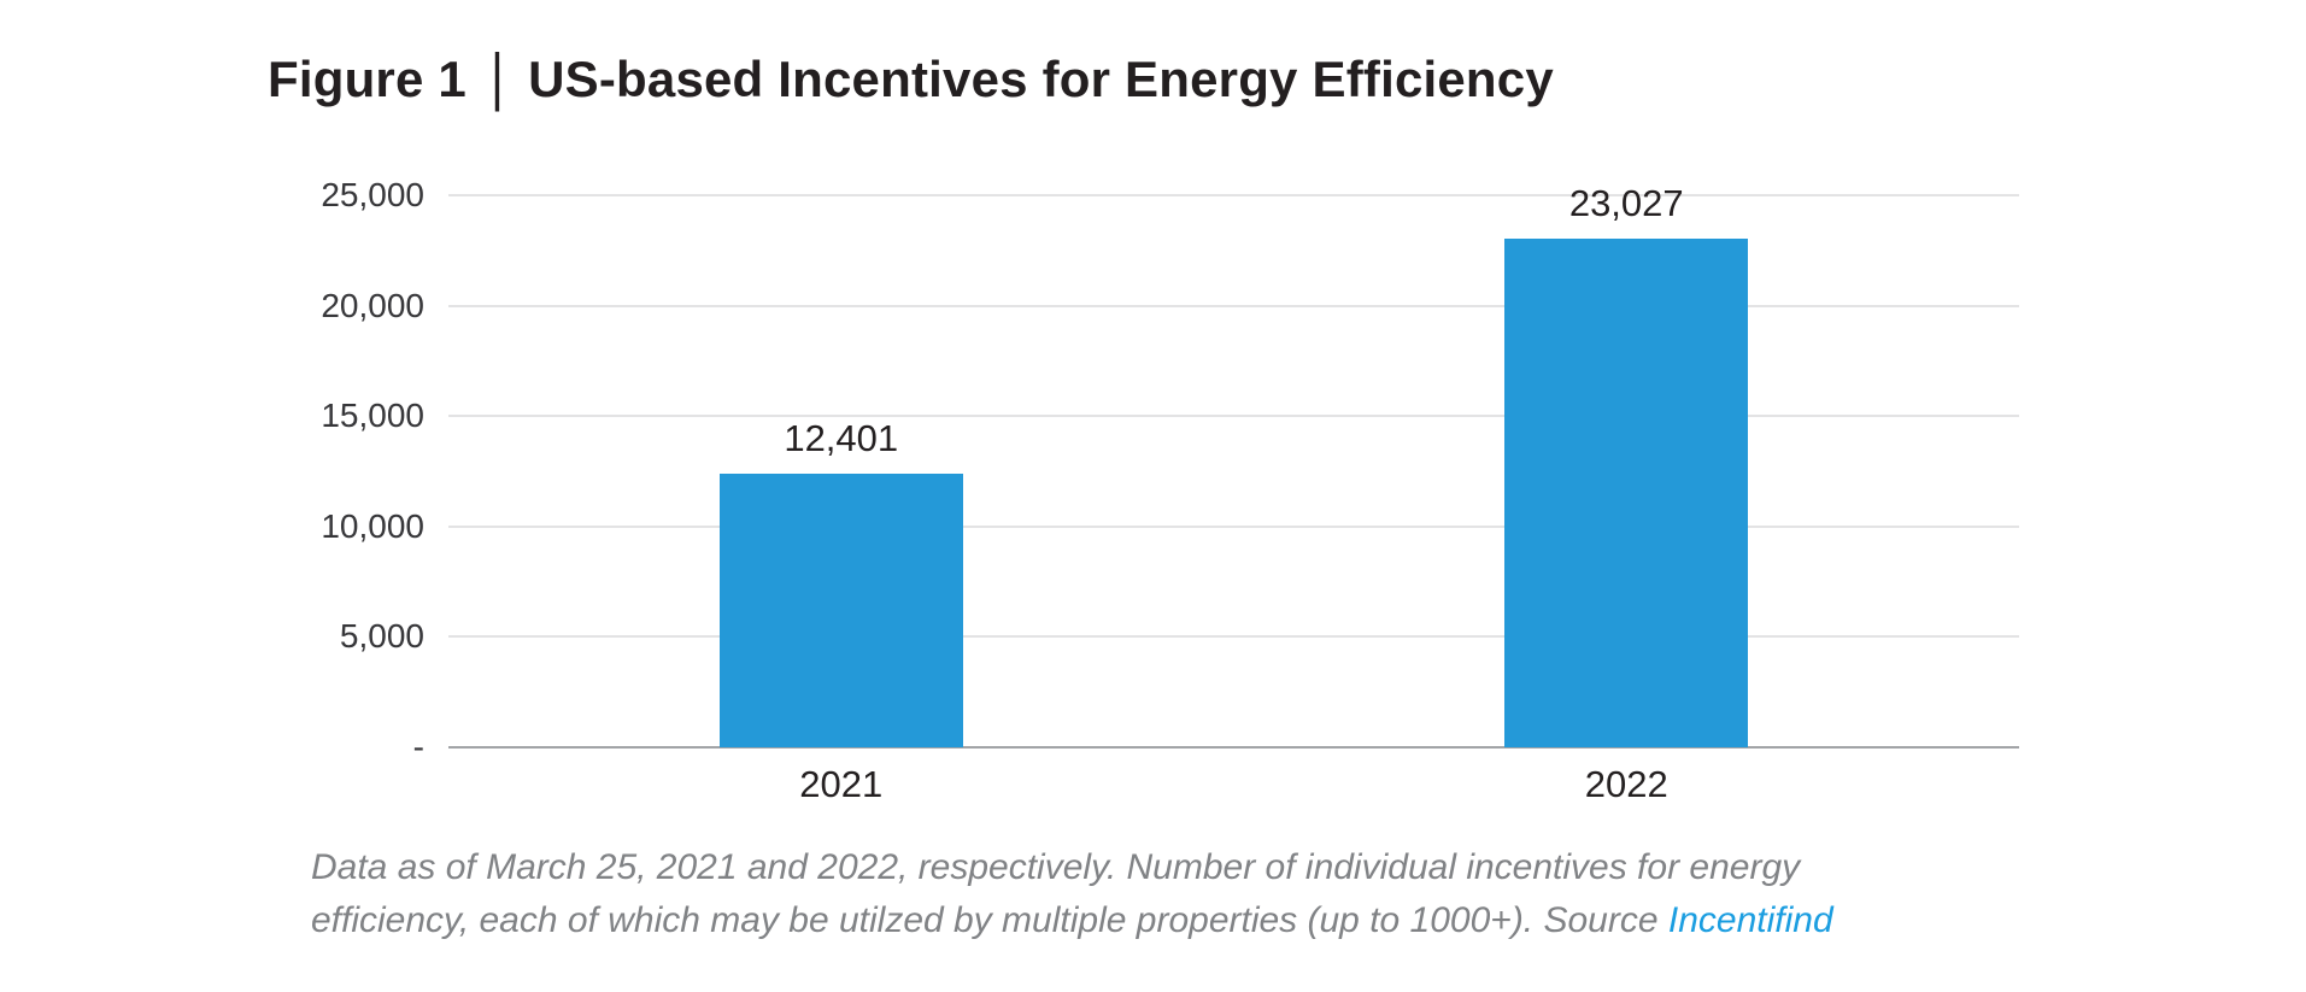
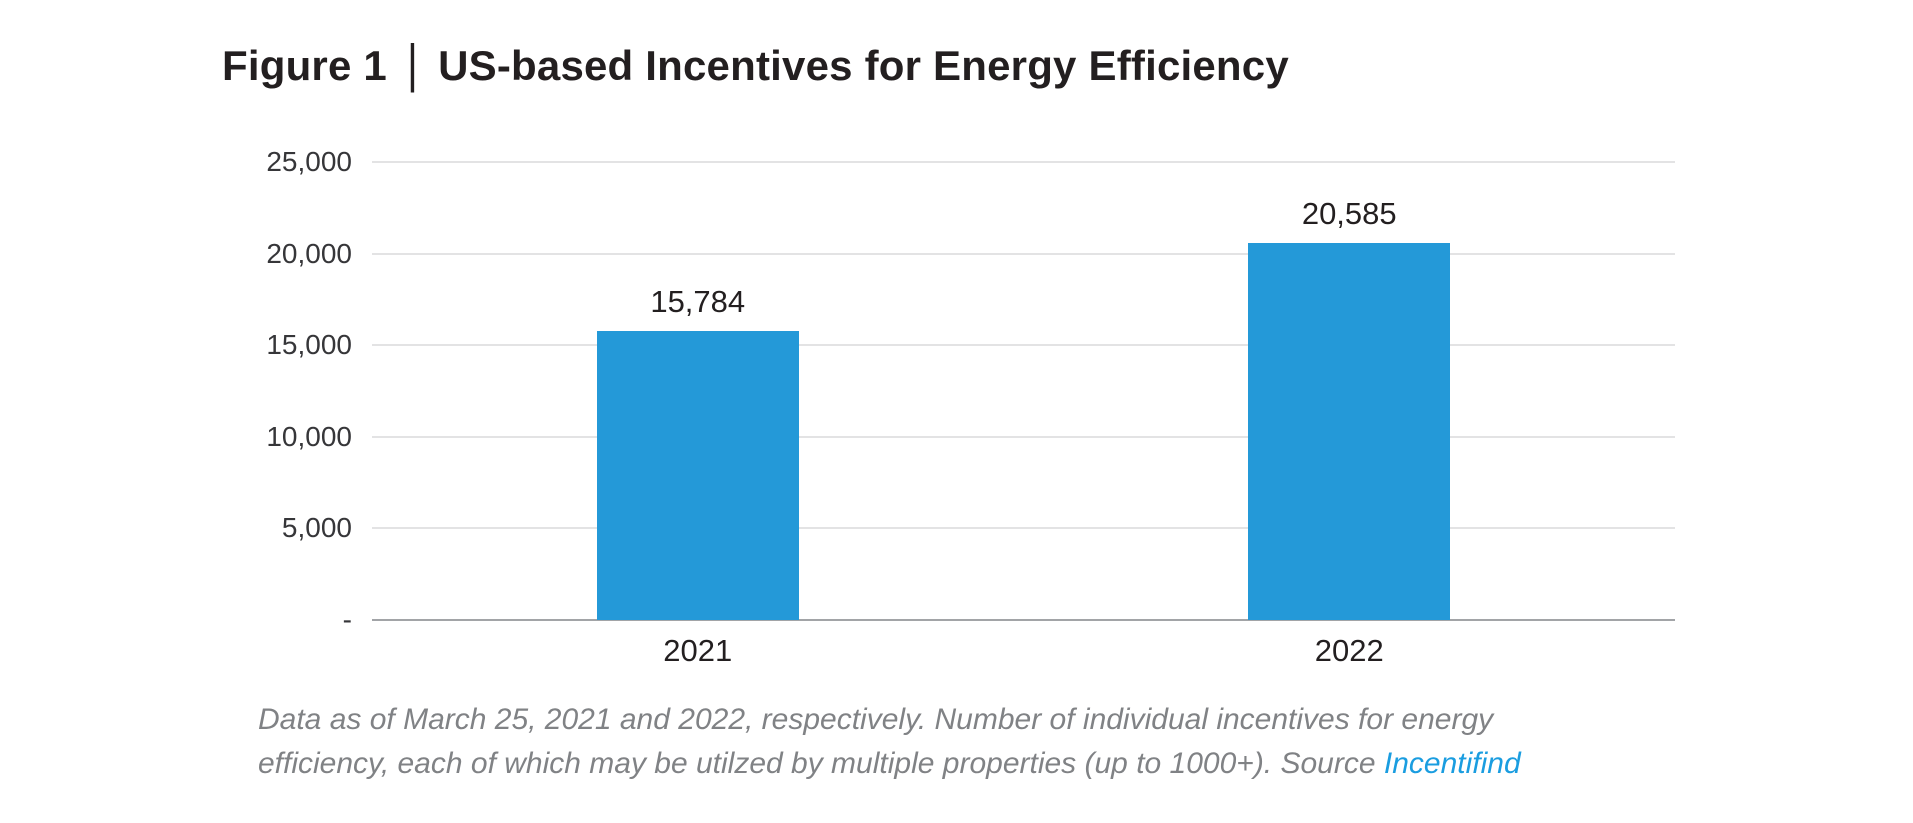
2021: 12,401 -> 15,784
2022: 23,027 -> 20,585
